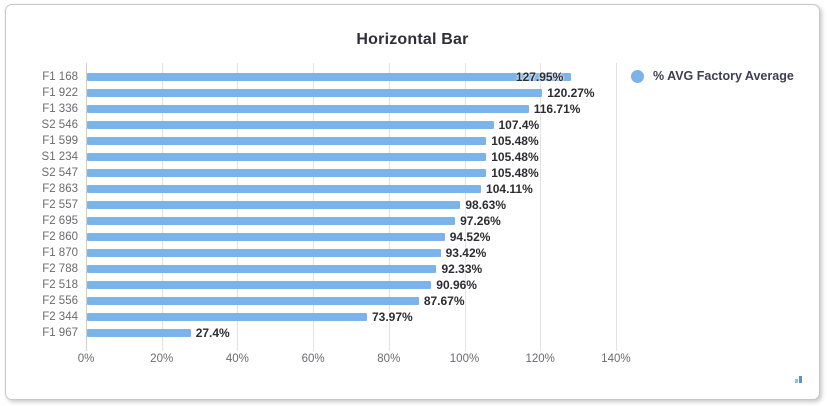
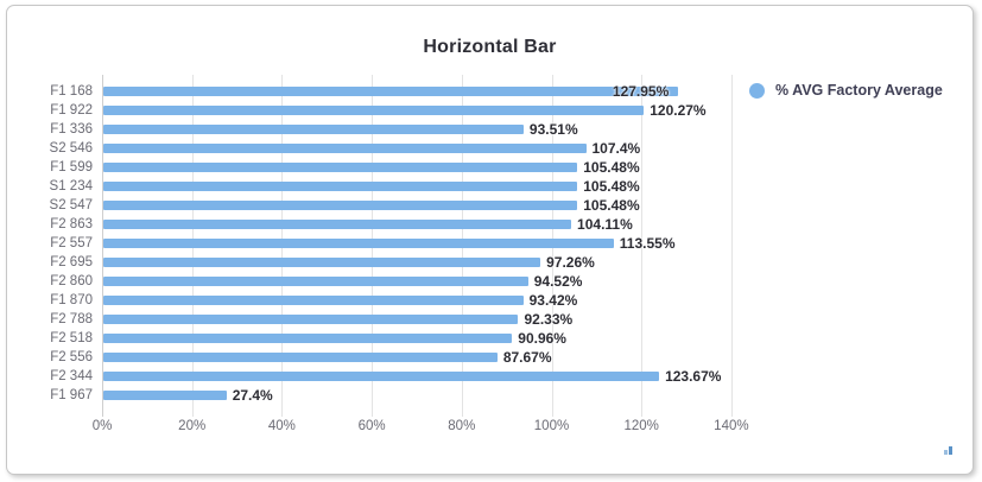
F1 336: 116.71% -> 93.51%
F2 557: 98.63% -> 113.55%
F2 344: 73.97% -> 123.67%
